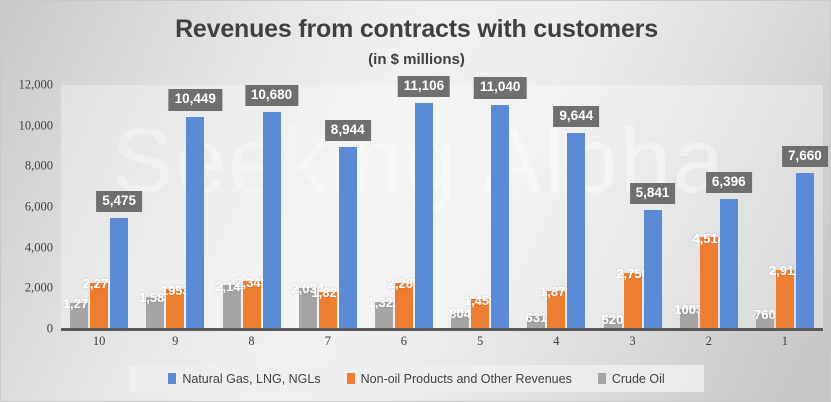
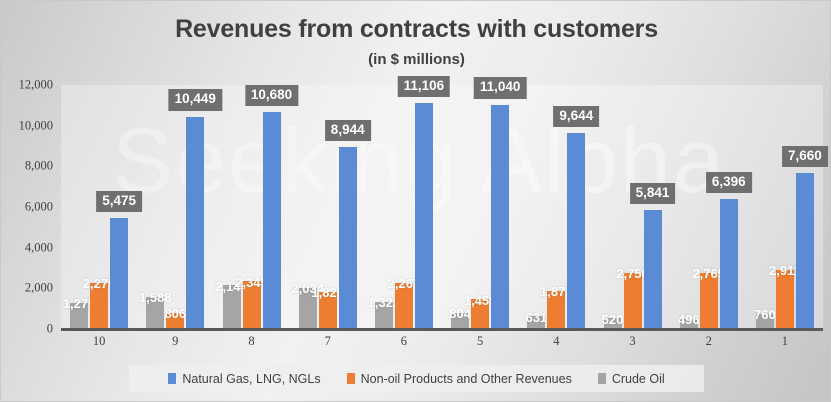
Non-oil Products and Other Revenues/9: 1953 -> 806
Crude Oil/2: 1003 -> 496
Non-oil Products and Other Revenues/2: 4,514 -> 2,765
